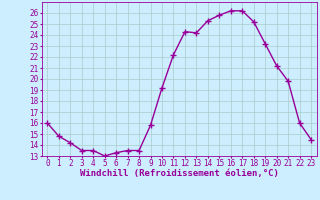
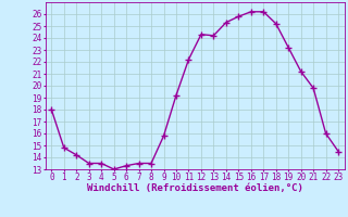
0: 16.0 -> 18.0
